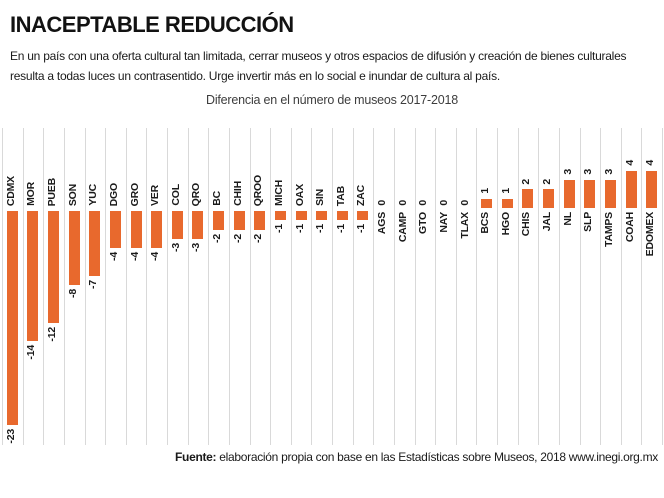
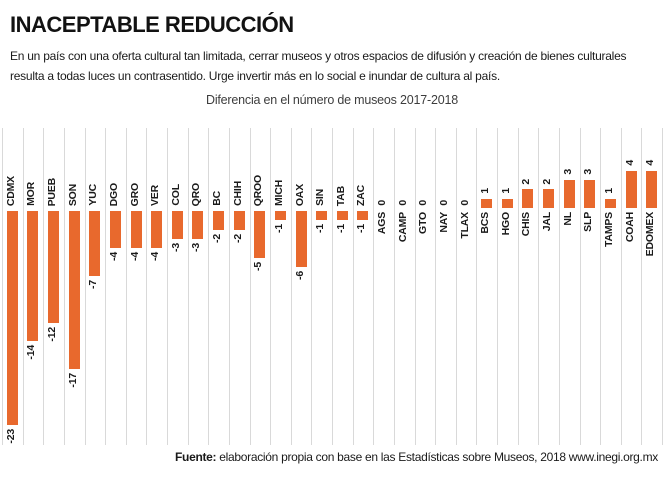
SON: -8 -> -17
QROO: -2 -> -5
OAX: -1 -> -6
TAMPS: 3 -> 1
